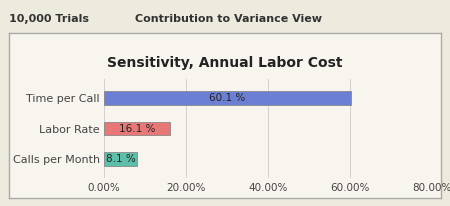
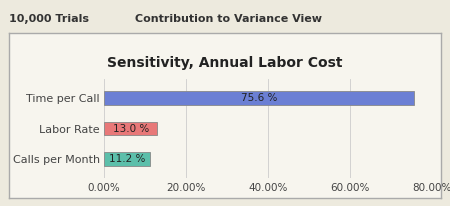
Time per Call: 60.1 -> 75.6
Labor Rate: 16.1 -> 13.0
Calls per Month: 8.1 -> 11.2
